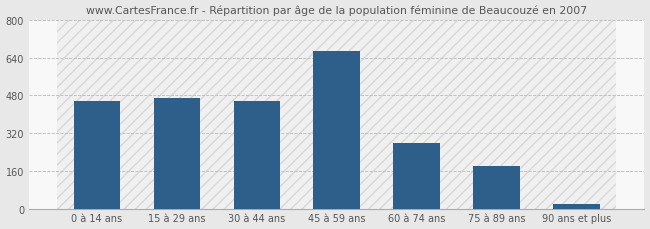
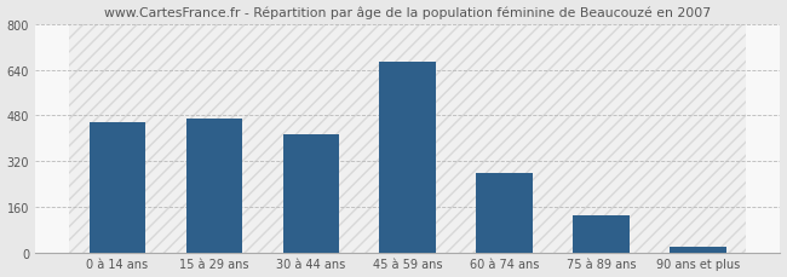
30 à 44 ans: 455 -> 415
75 à 89 ans: 180 -> 130
